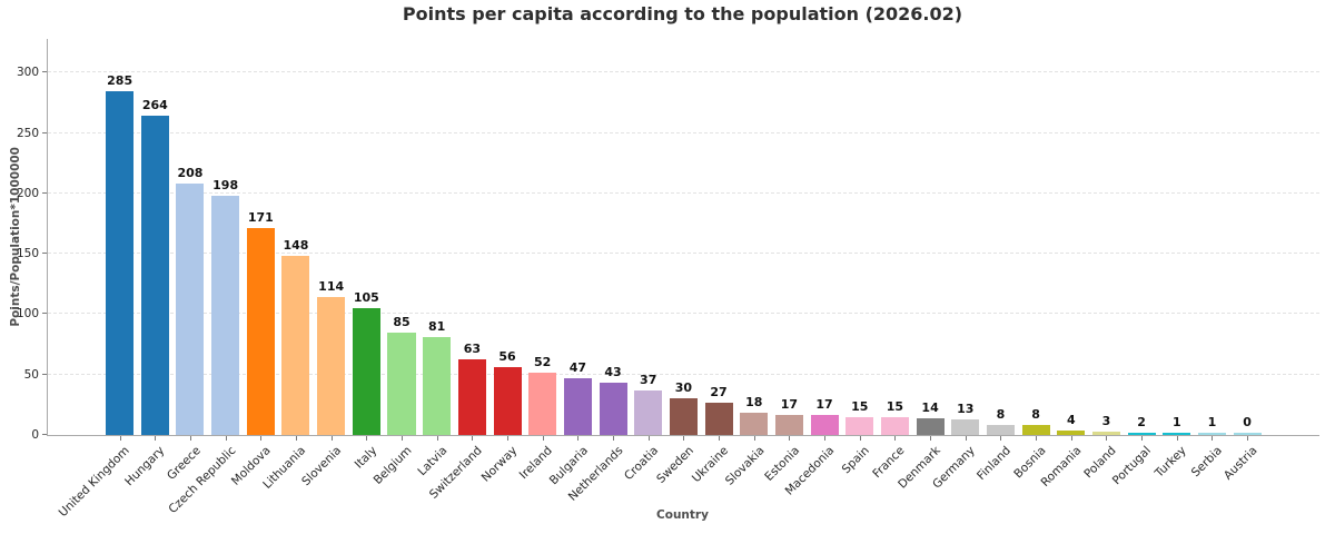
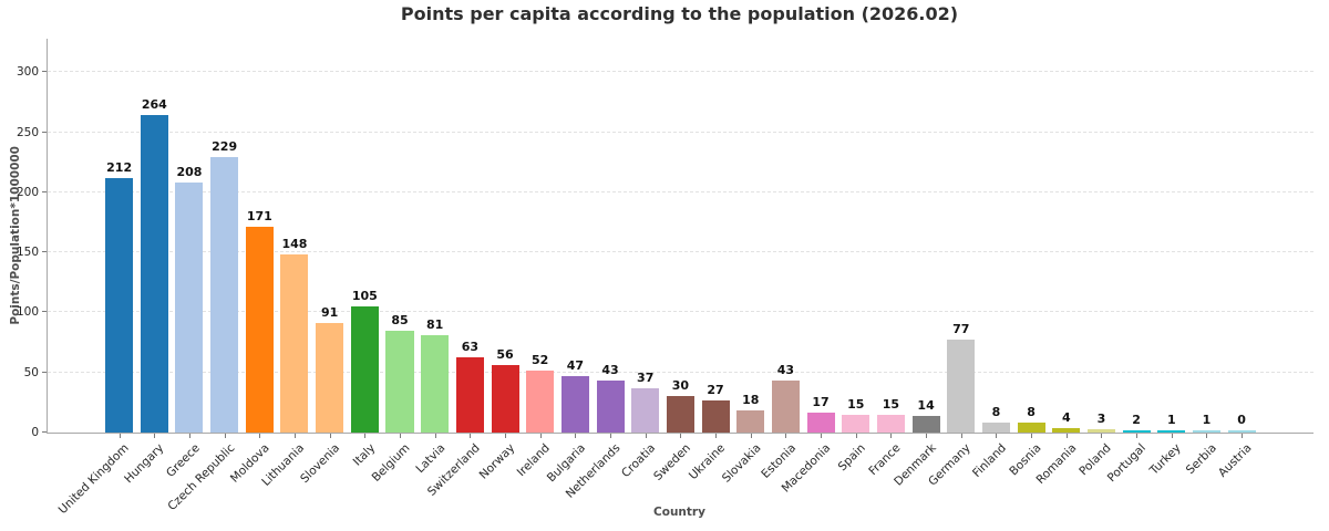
United Kingdom: 285 -> 212
Czech Republic: 198 -> 229
Slovenia: 114 -> 91
Estonia: 17 -> 43
Germany: 13 -> 77
